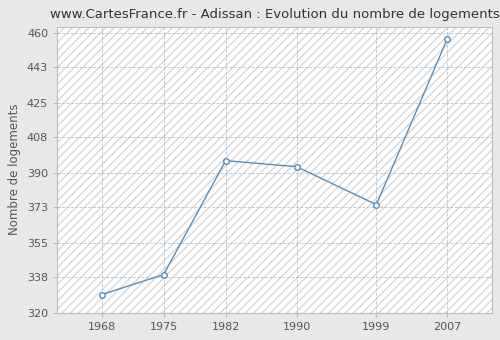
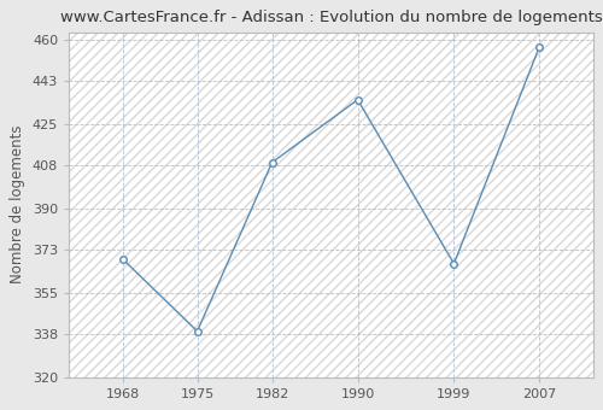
1968: 329 -> 369
1982: 396 -> 409
1990: 393 -> 435
1999: 374 -> 367
